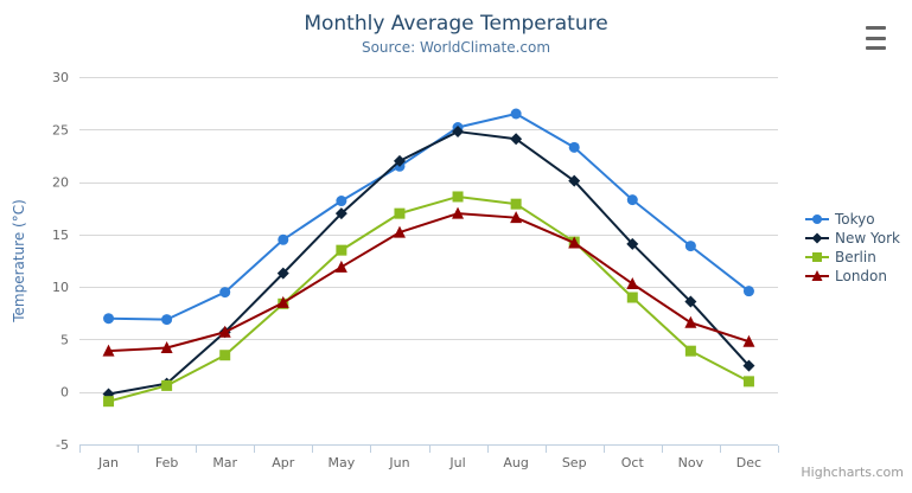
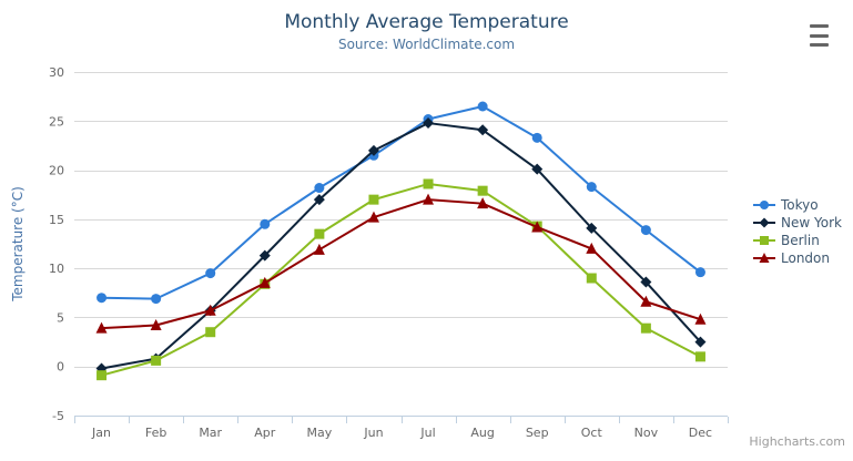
London/Oct: 10 -> 12
